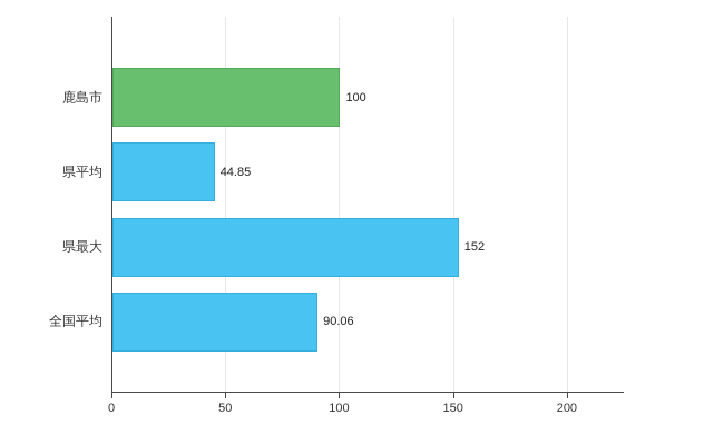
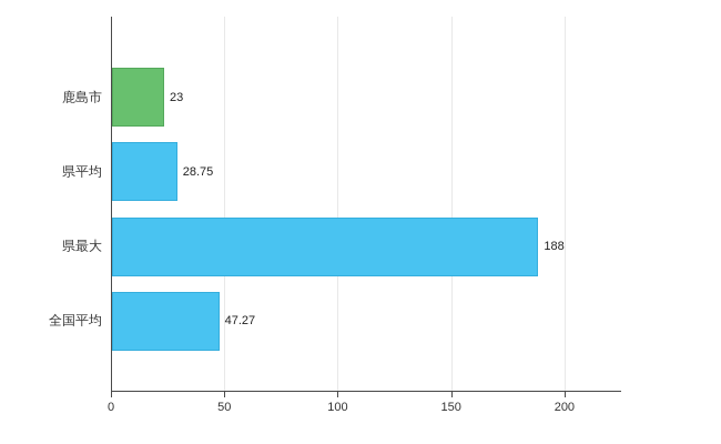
鹿島市: 100 -> 23
県平均: 44.85 -> 28.75
県最大: 152 -> 188
全国平均: 90.06 -> 47.27
